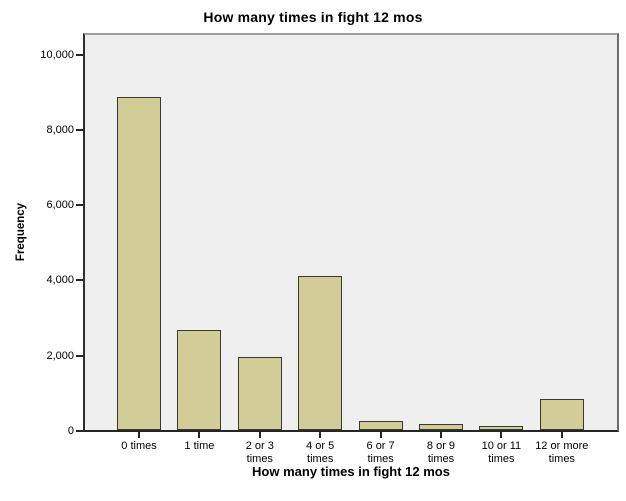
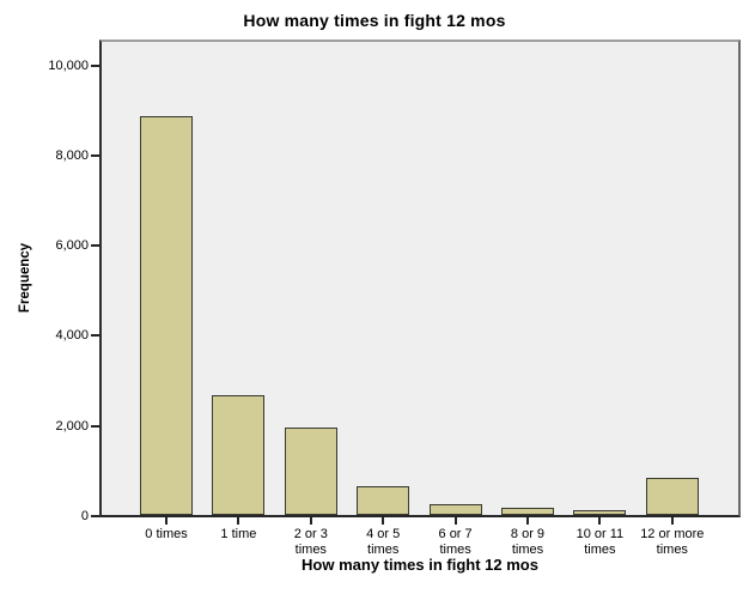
4 or 5 times: 4100 -> 600
